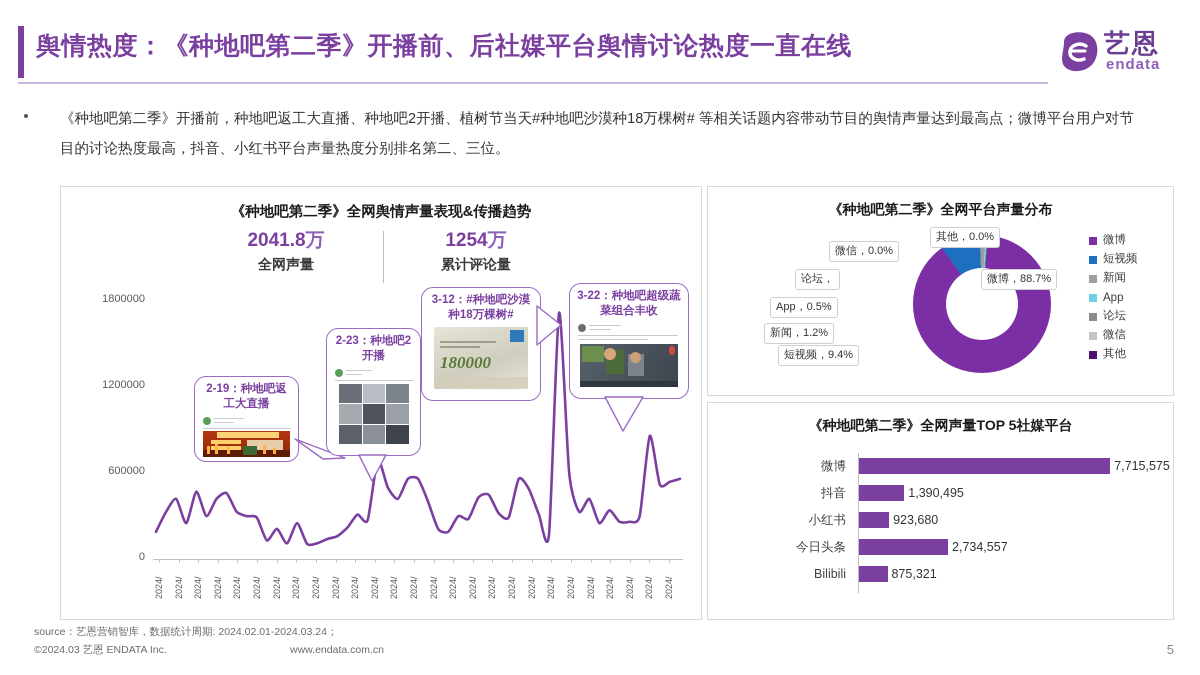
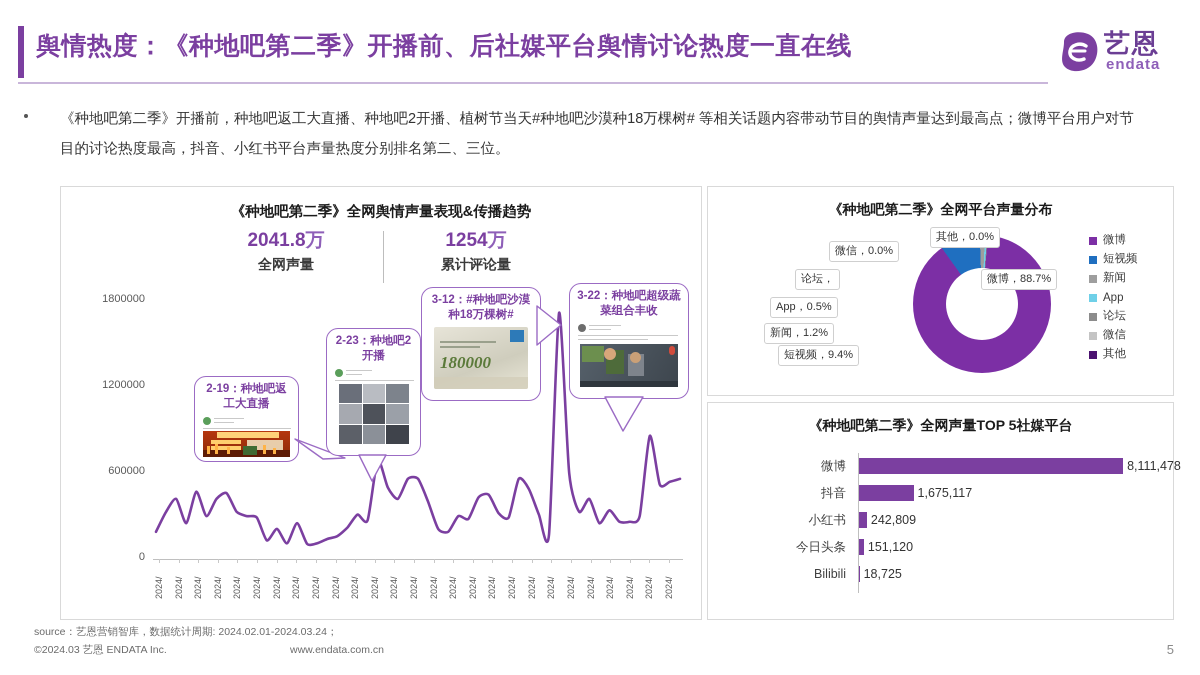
《种地吧第二季》全网声量TOP 5社媒平台/微博: 7,715,575 -> 8,111,478
《种地吧第二季》全网声量TOP 5社媒平台/抖音: 1,390,495 -> 1,675,117
《种地吧第二季》全网声量TOP 5社媒平台/小红书: 923,680 -> 242,809
《种地吧第二季》全网声量TOP 5社媒平台/今日头条: 2,734,557 -> 151,120
《种地吧第二季》全网声量TOP 5社媒平台/Bilibili: 875,321 -> 18,725
